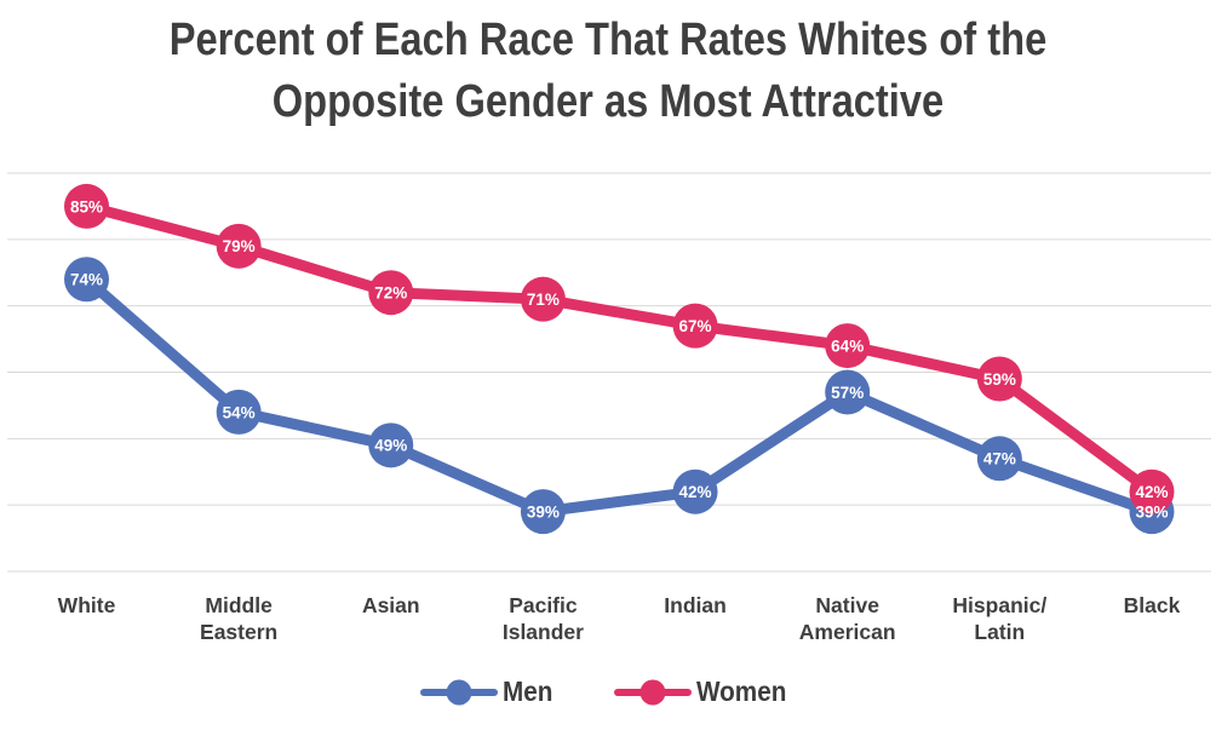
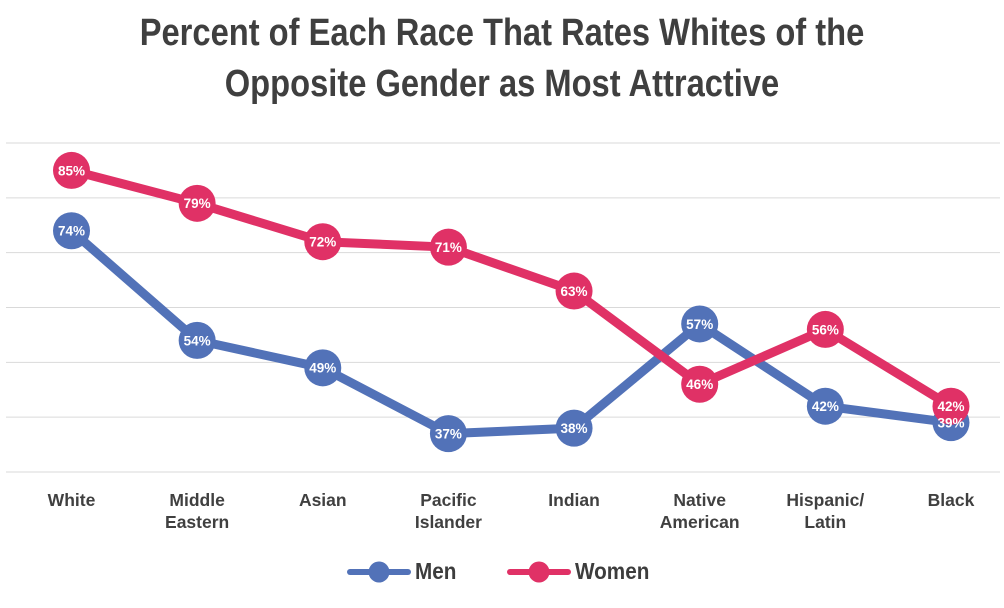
Men/Pacific Islander: 39% -> 37%
Men/Indian: 42% -> 38%
Women/Indian: 67% -> 63%
Women/Native American: 64% -> 46%
Men/Hispanic/Latin: 47% -> 42%
Women/Hispanic/Latin: 59% -> 56%
